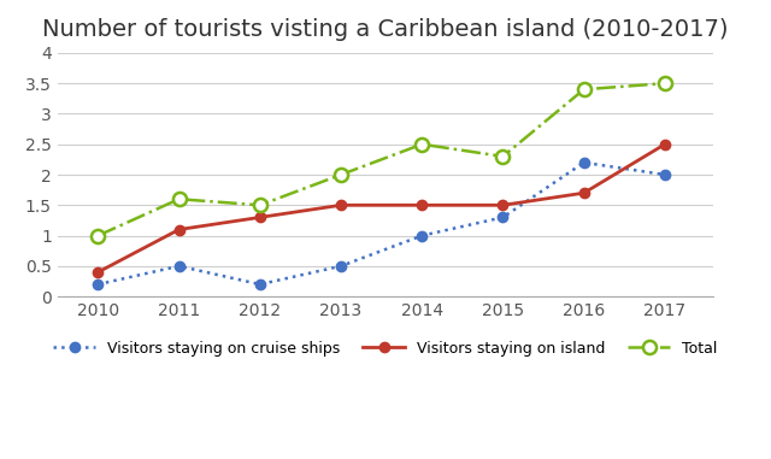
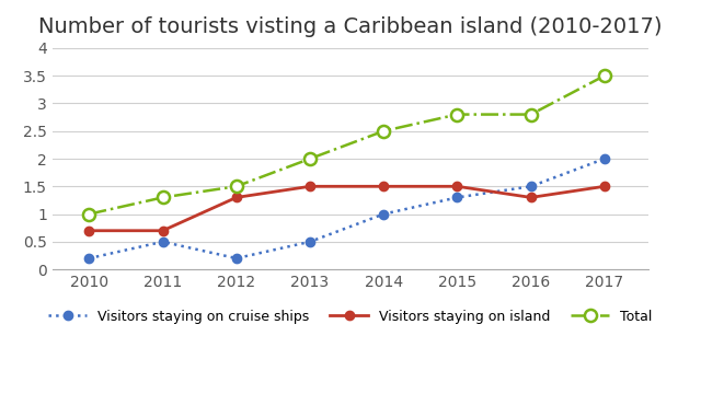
Visitors staying on island/2010: 0.4 -> 0.7
Visitors staying on island/2011: 1.1 -> 0.7
Total/2011: 1.6 -> 1.3
Total/2015: 2.3 -> 2.8
Visitors staying on cruise ships/2016: 2.2 -> 1.5
Visitors staying on island/2016: 1.7 -> 1.3
Total/2016: 3.4 -> 2.8
Visitors staying on island/2017: 2.5 -> 1.5
